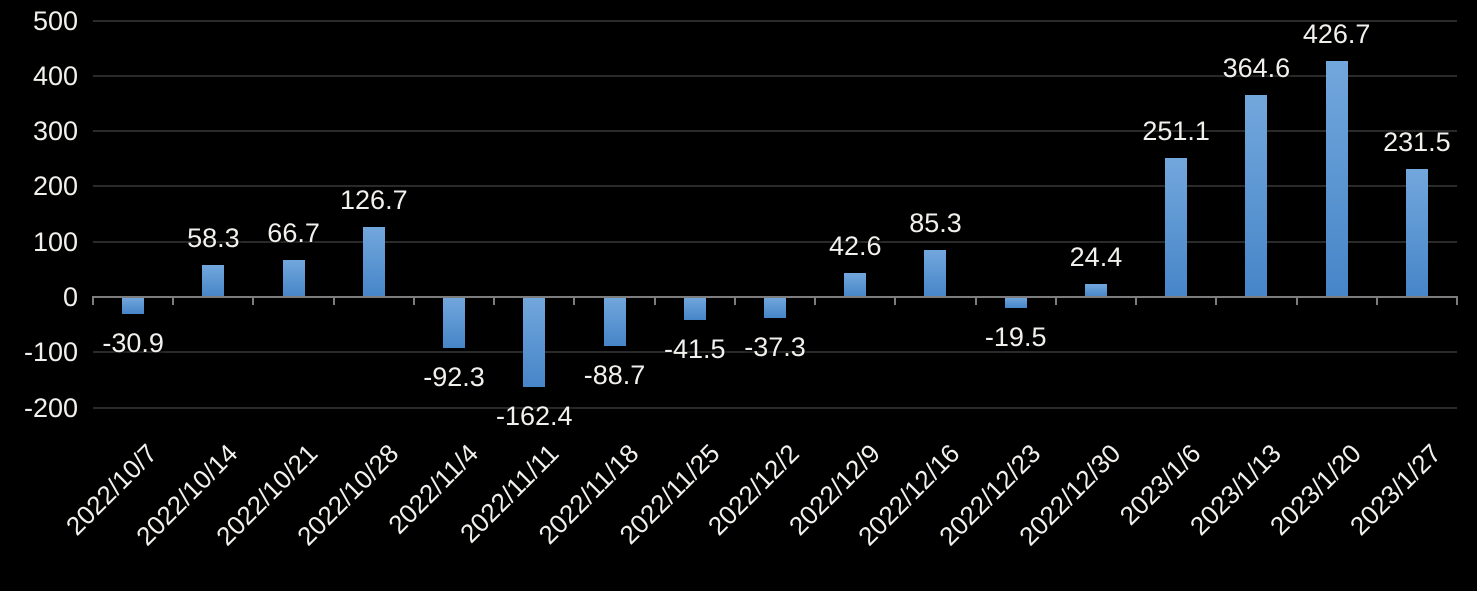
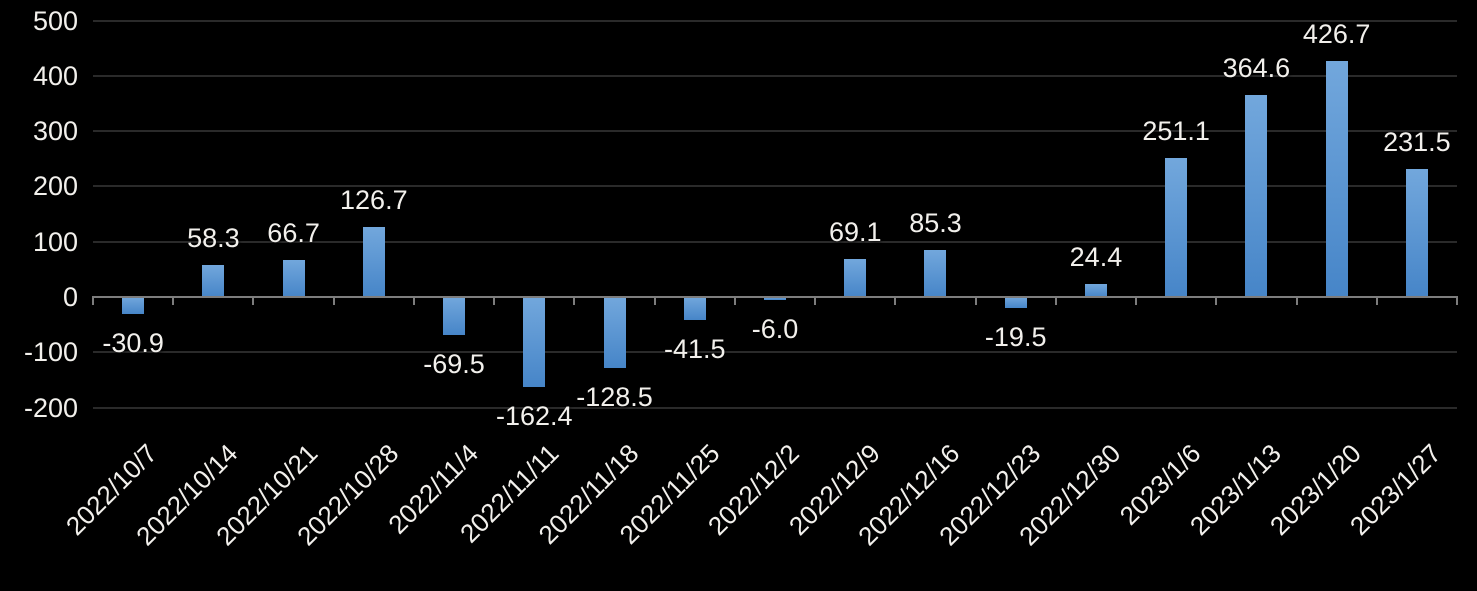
2022/11/4: -92.3 -> -69.5
2022/11/18: -88.7 -> -128.5
2022/12/2: -37.3 -> -6.0
2022/12/9: 42.6 -> 69.1
